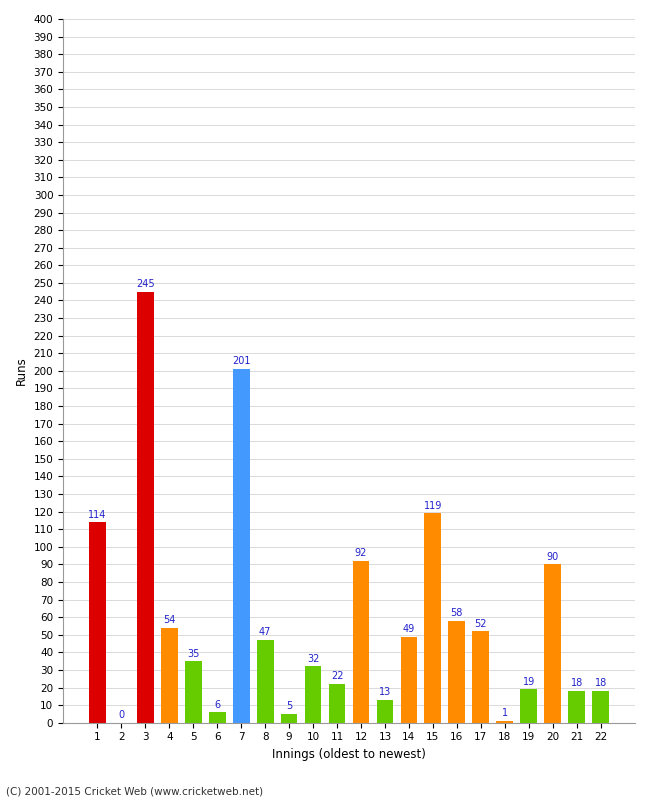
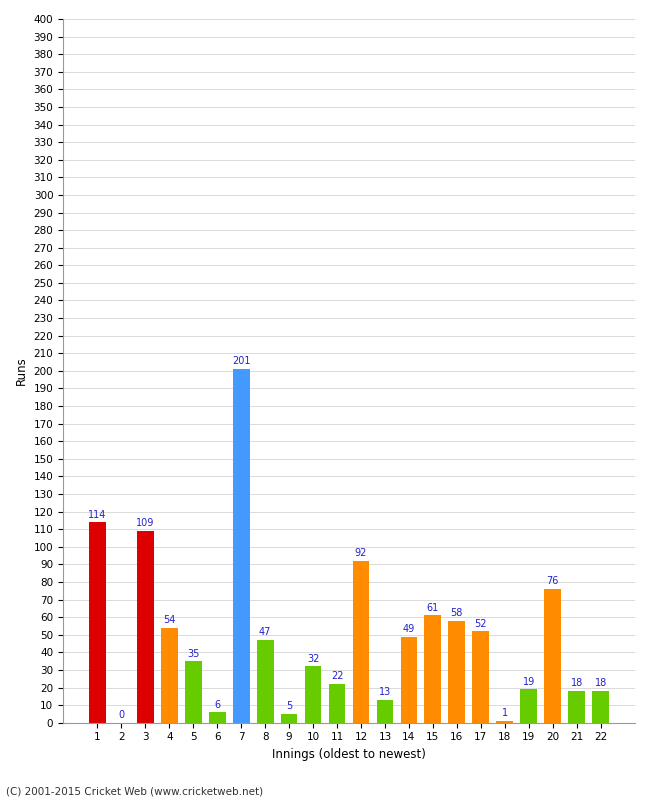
3: 245 -> 109
15: 119 -> 61
20: 90 -> 76
